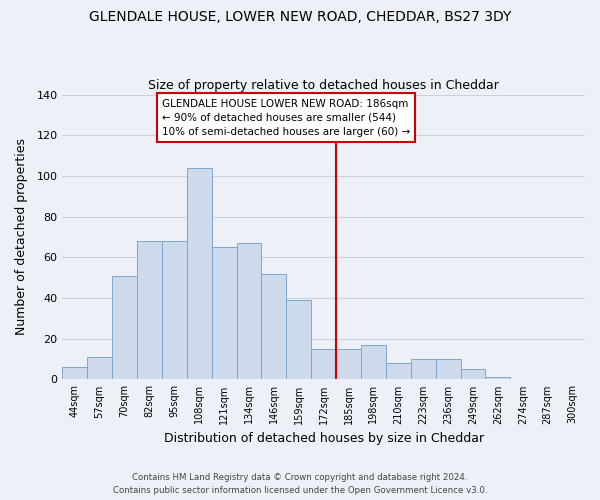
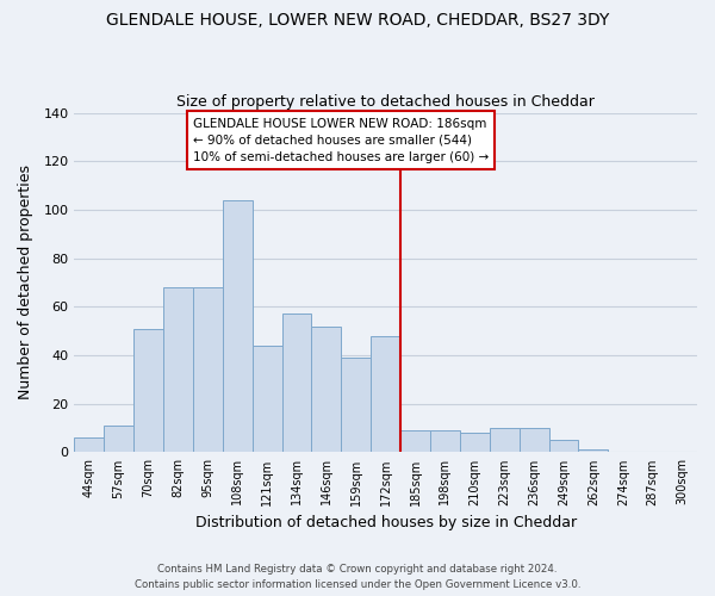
121sqm: 65 -> 44
134sqm: 67 -> 57
172sqm: 15 -> 48
185sqm: 15 -> 9
198sqm: 17 -> 9
